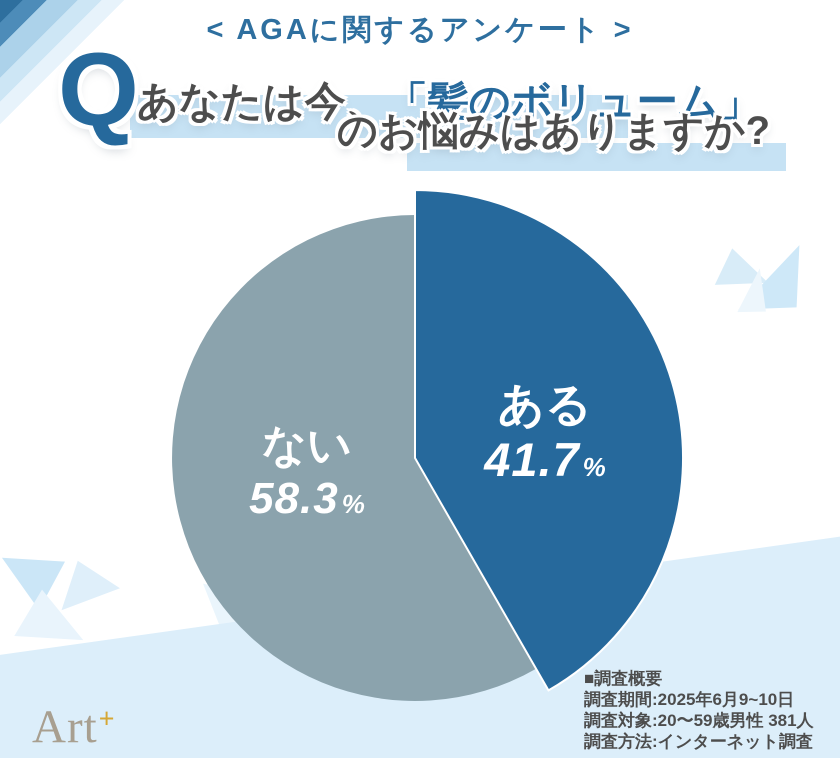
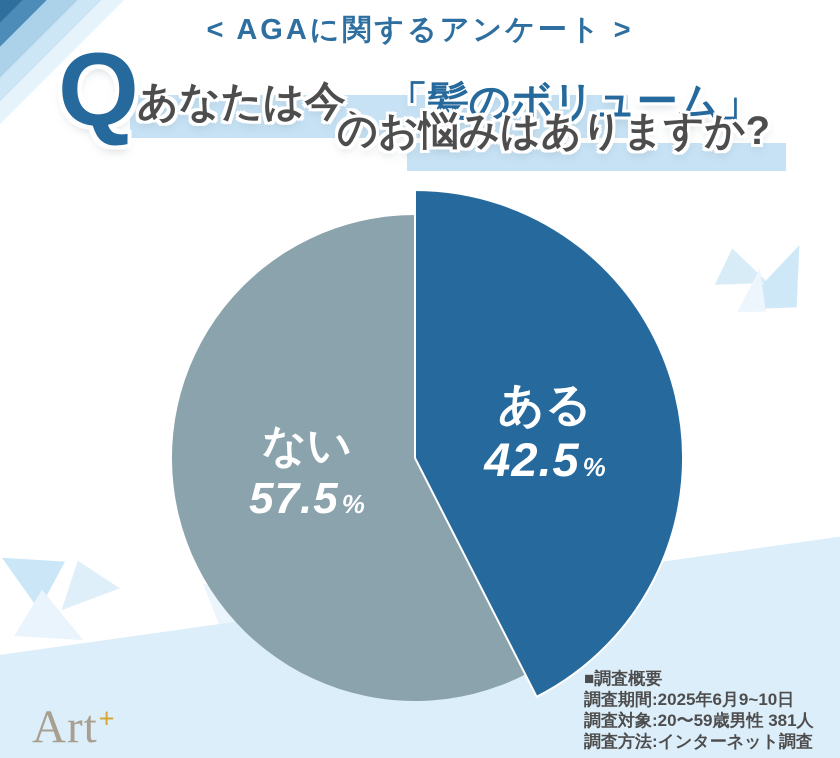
ある: 41.7 -> 42.5
ない: 58.3 -> 57.5
